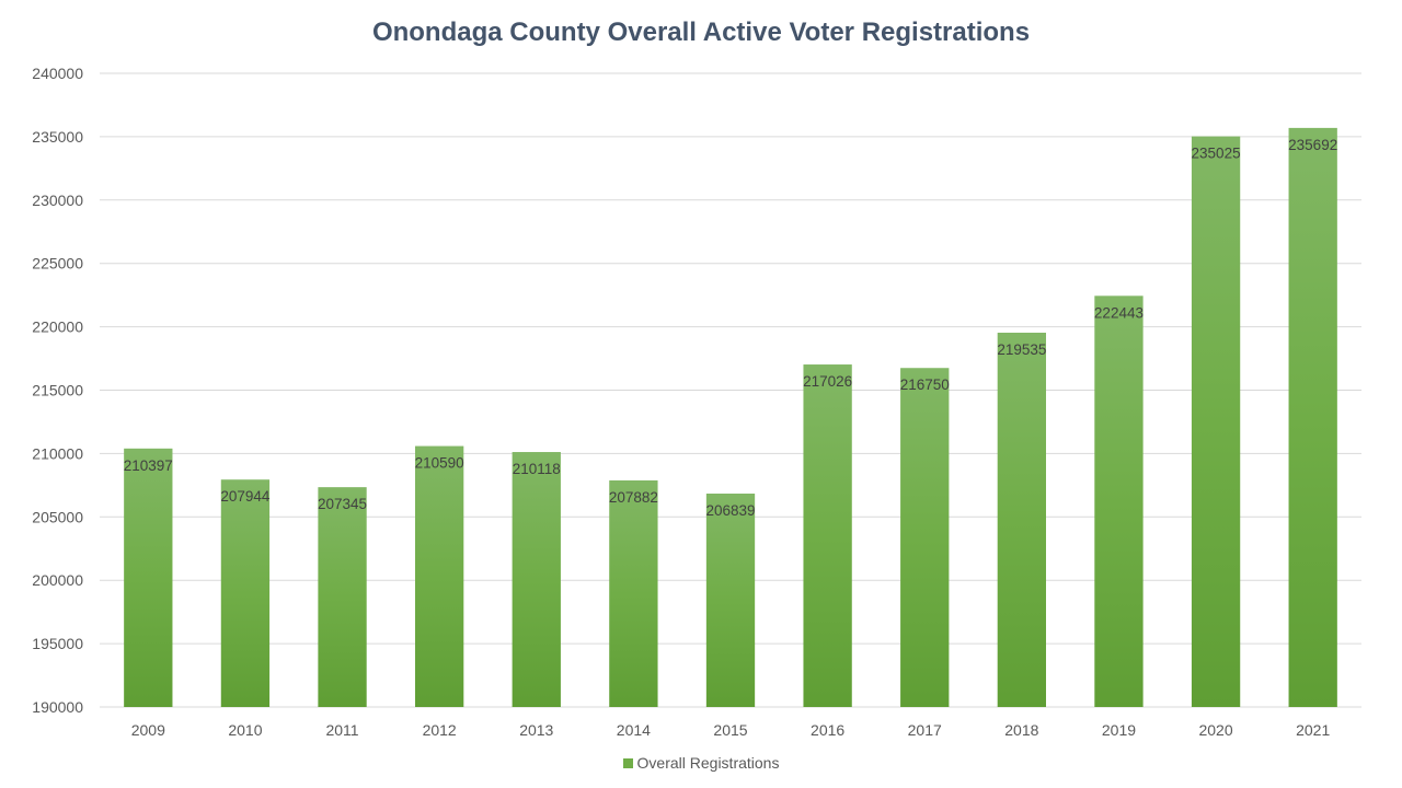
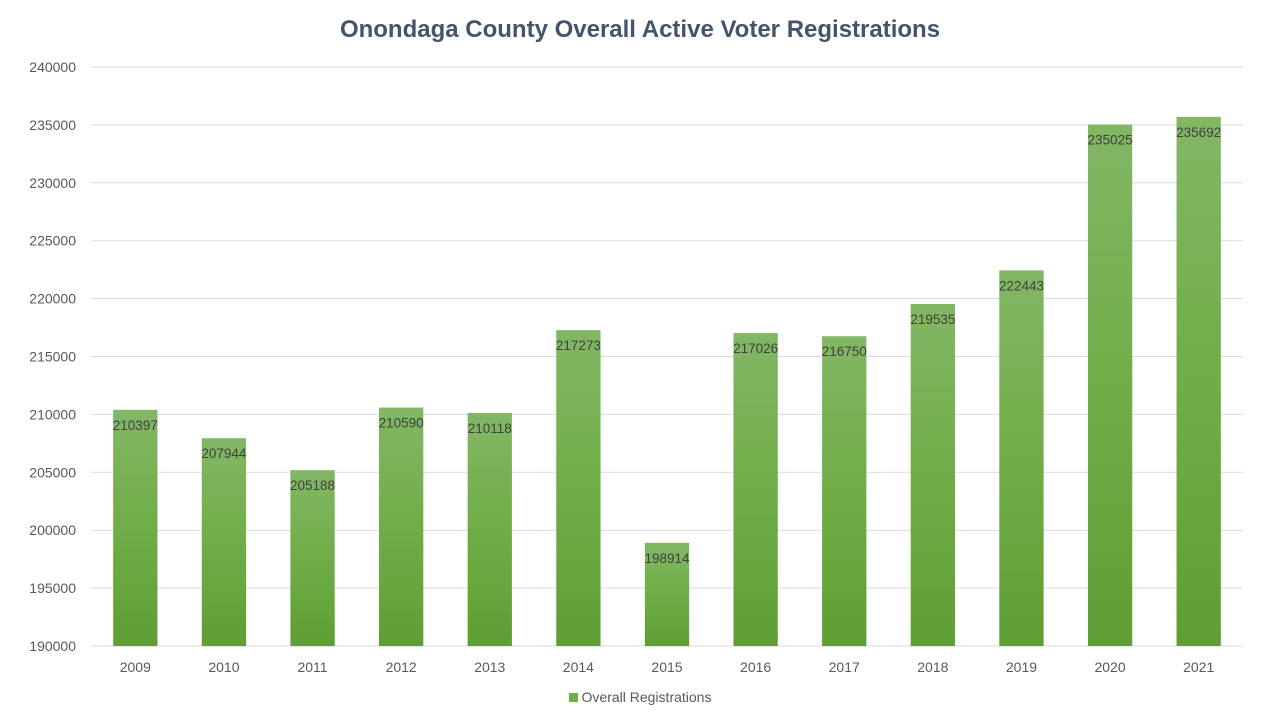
2011: 207345 -> 205188
2014: 207882 -> 217273
2015: 206839 -> 198914
